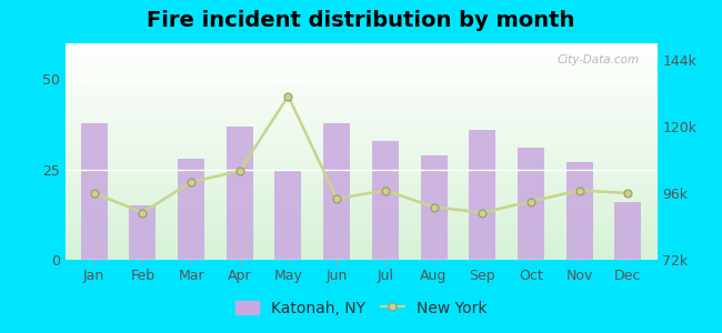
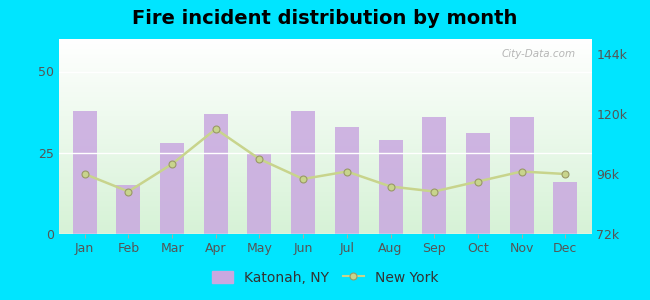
New York/Apr: 104k -> 114k
New York/May: 131k -> 102k
Katonah, NY/Nov: 27 -> 36
